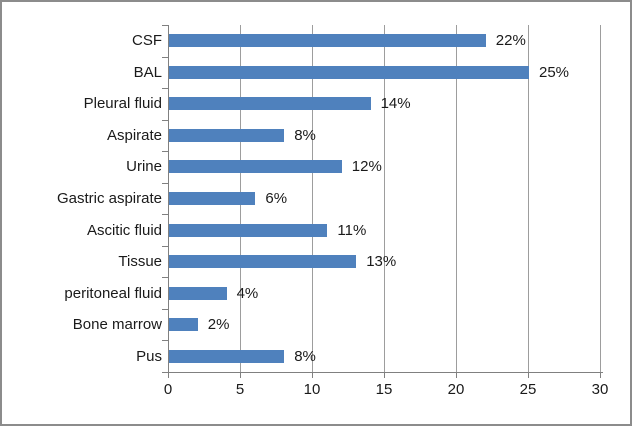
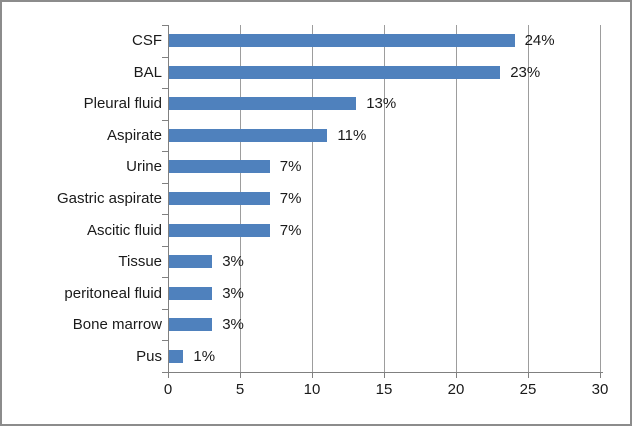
CSF: 22% -> 24%
BAL: 25% -> 23%
Pleural fluid: 14% -> 13%
Aspirate: 8% -> 11%
Urine: 12% -> 7%
Gastric aspirate: 6% -> 7%
Ascitic fluid: 11% -> 7%
Tissue: 13% -> 3%
peritoneal fluid: 4% -> 3%
Bone marrow: 2% -> 3%
Pus: 8% -> 1%
